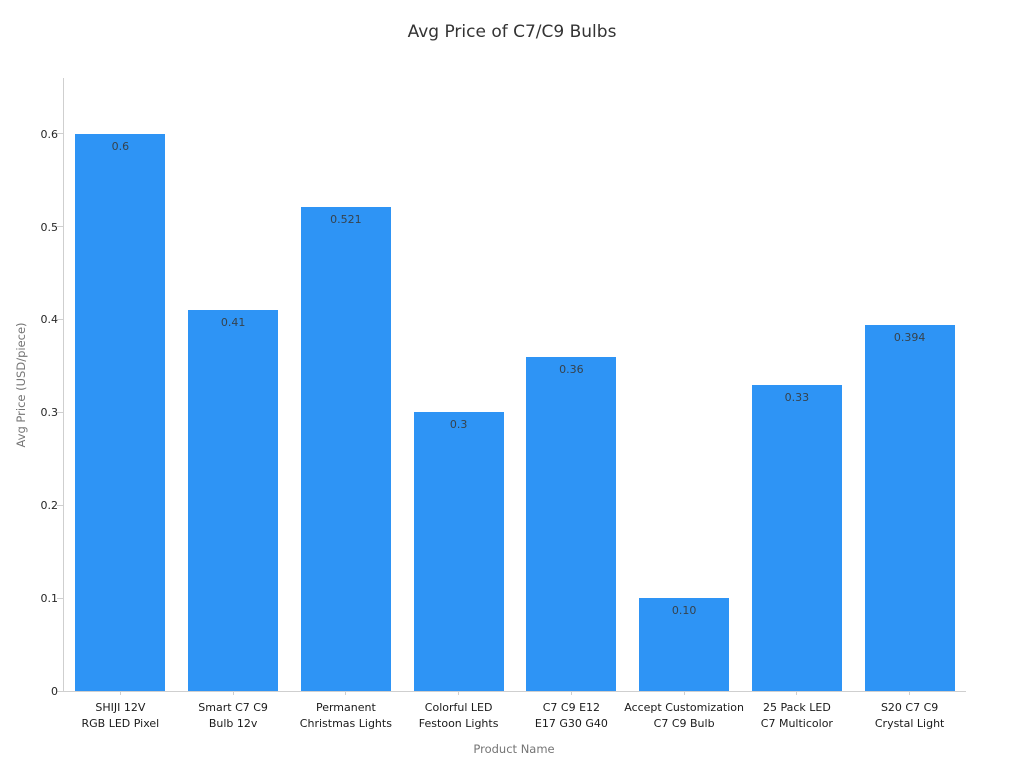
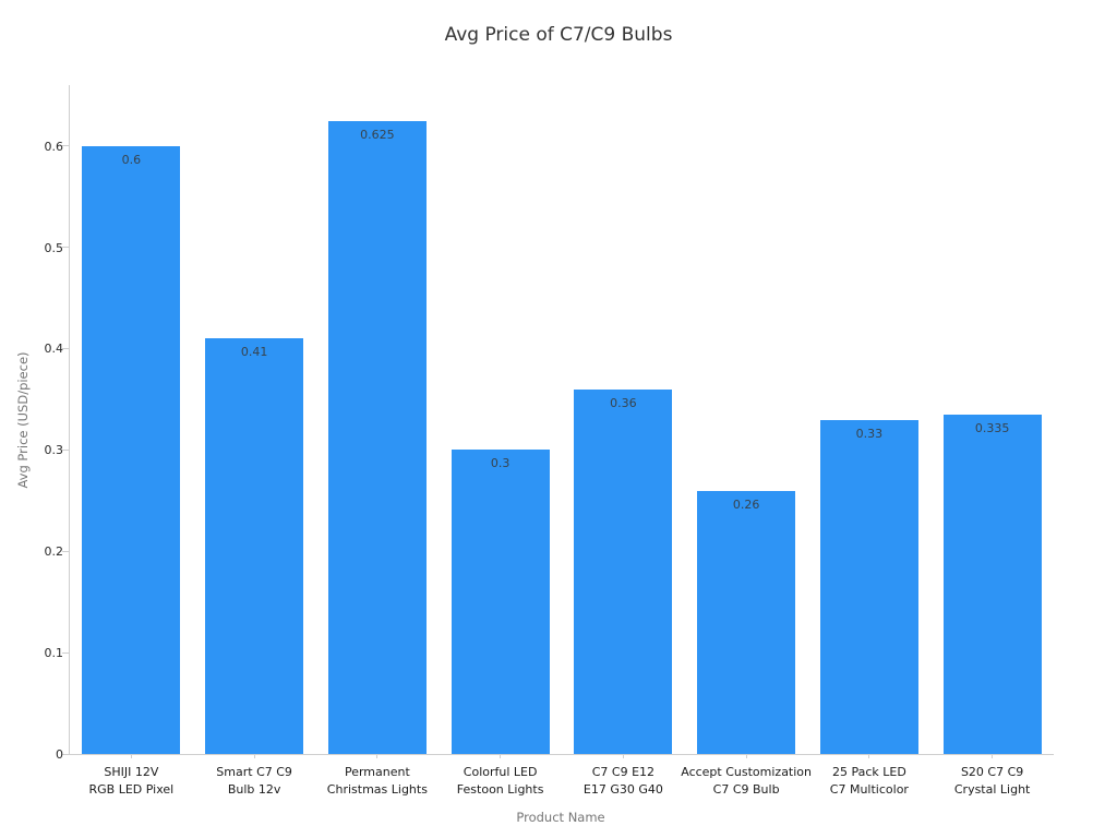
Permanent Christmas Lights: 0.521 -> 0.625
Accept Customization C7 C9 Bulb: 0.10 -> 0.26
S20 C7 C9 Crystal Light: 0.394 -> 0.335
